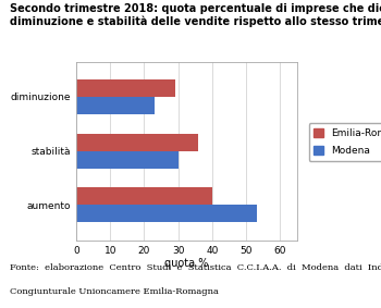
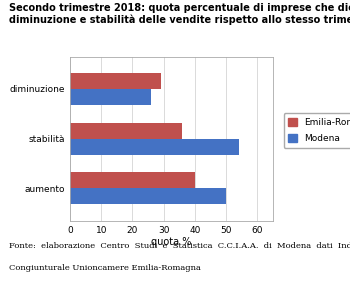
Modena/diminuzione: 23 -> 26
Modena/stabilità: 30 -> 54
Modena/aumento: 53 -> 50
